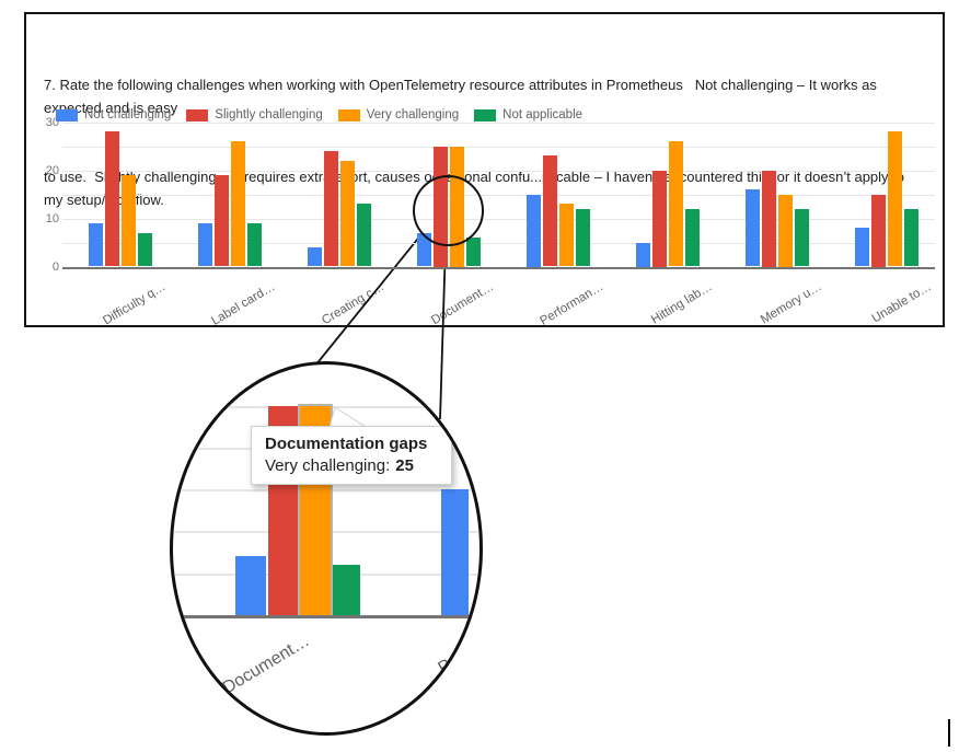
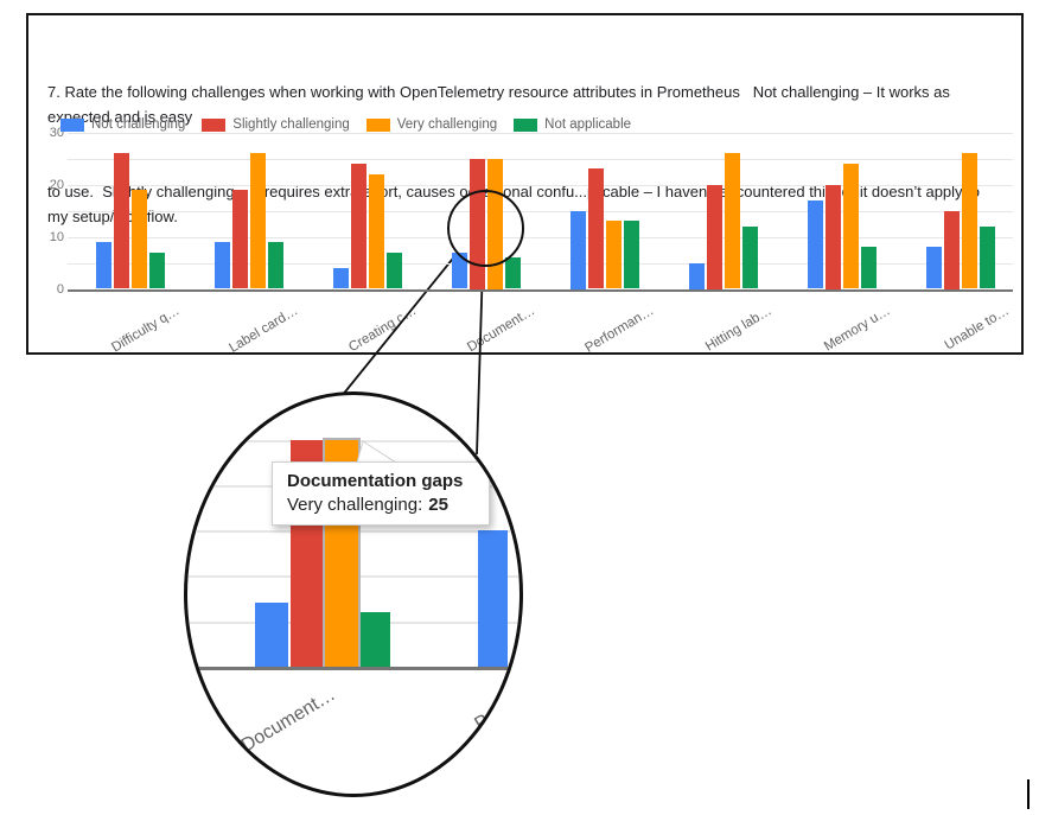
Slightly challenging/Difficulty q…: 28 -> 26
Not applicable/Creating c…: 13 -> 7
Not applicable/Performan…: 12 -> 13
Not challenging/Memory u…: 16 -> 17
Very challenging/Memory u…: 15 -> 24
Not applicable/Memory u…: 12 -> 8
Very challenging/Unable to…: 28 -> 26
